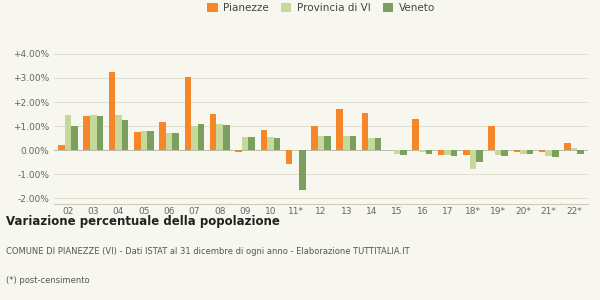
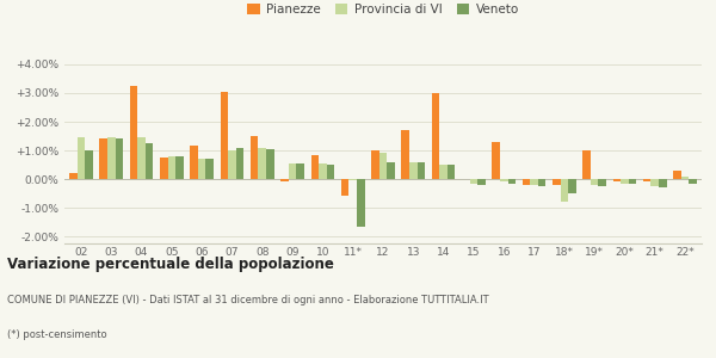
Provincia di VI/12: 0.60% -> 0.90%
Pianezze/14: 1.55% -> 3.00%
